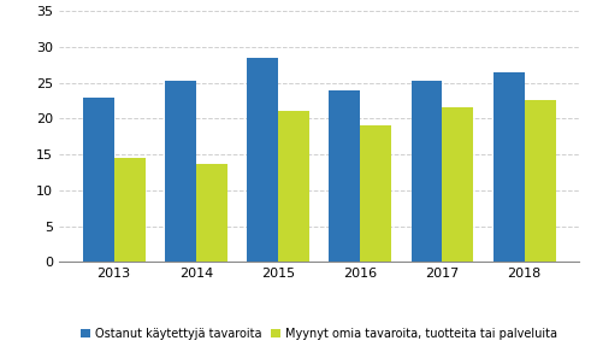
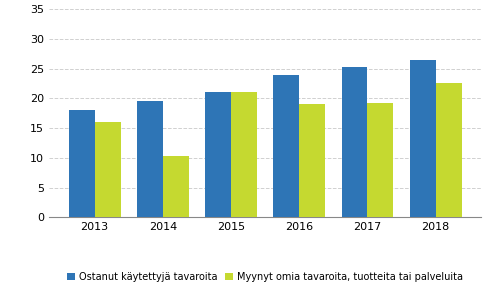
Ostanut käytettyjä tavaroita/2013: 23.0 -> 18.0
Myynyt omia tavaroita, tuotteita tai palveluita/2013: 14.5 -> 16.0
Ostanut käytettyjä tavaroita/2014: 25.2 -> 19.6
Myynyt omia tavaroita, tuotteita tai palveluita/2014: 13.7 -> 10.4
Ostanut käytettyjä tavaroita/2015: 28.5 -> 21.0
Myynyt omia tavaroita, tuotteita tai palveluita/2017: 21.5 -> 19.2
